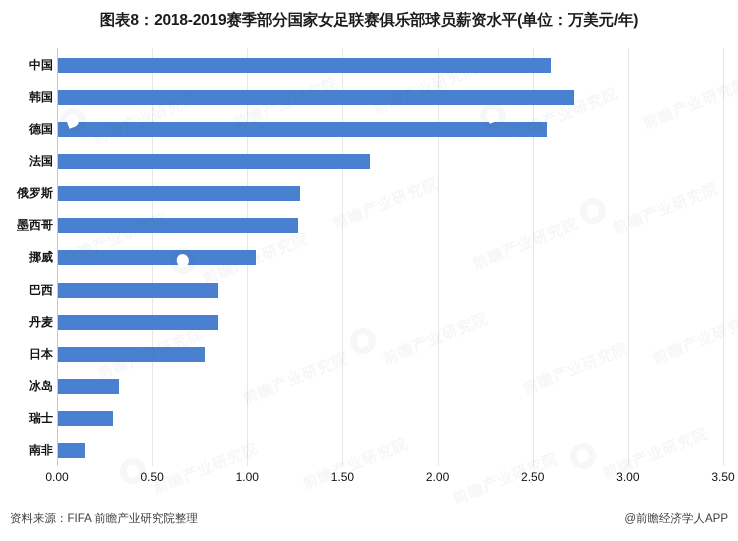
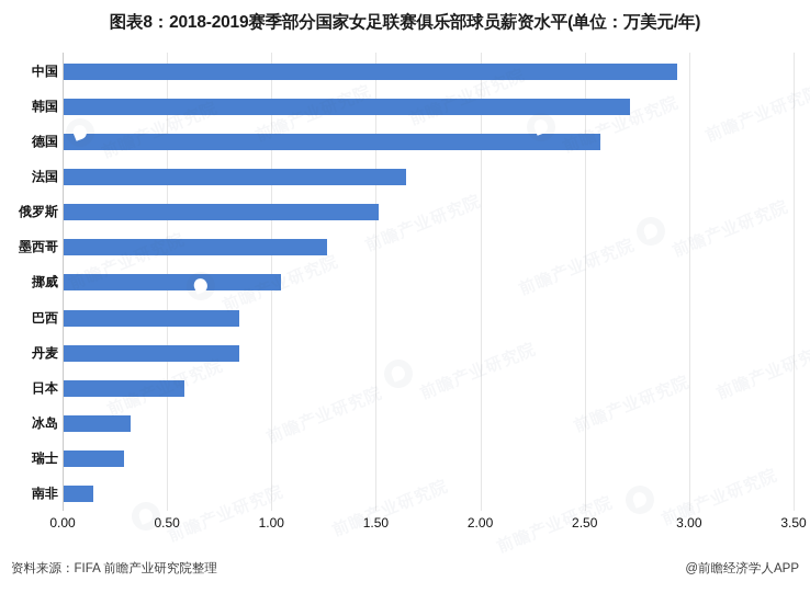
中国: 2.59 -> 2.94
俄罗斯: 1.27 -> 1.51
日本: 0.77 -> 0.58
